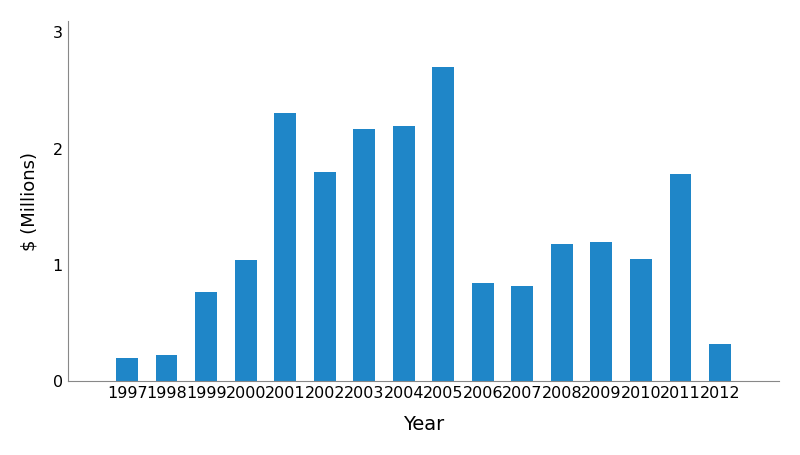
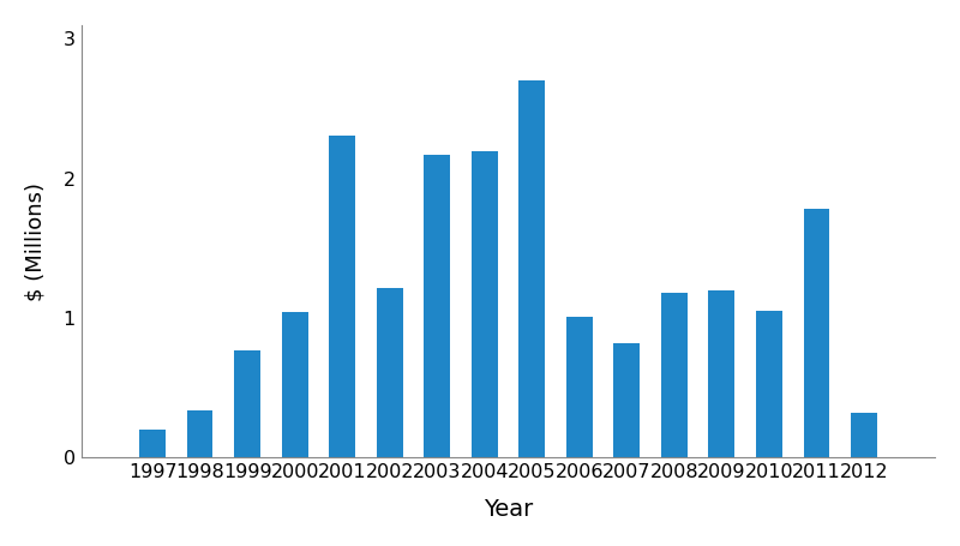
1998: 0.23 -> 0.34
2002: 1.80 -> 1.22
2006: 0.85 -> 1.01
